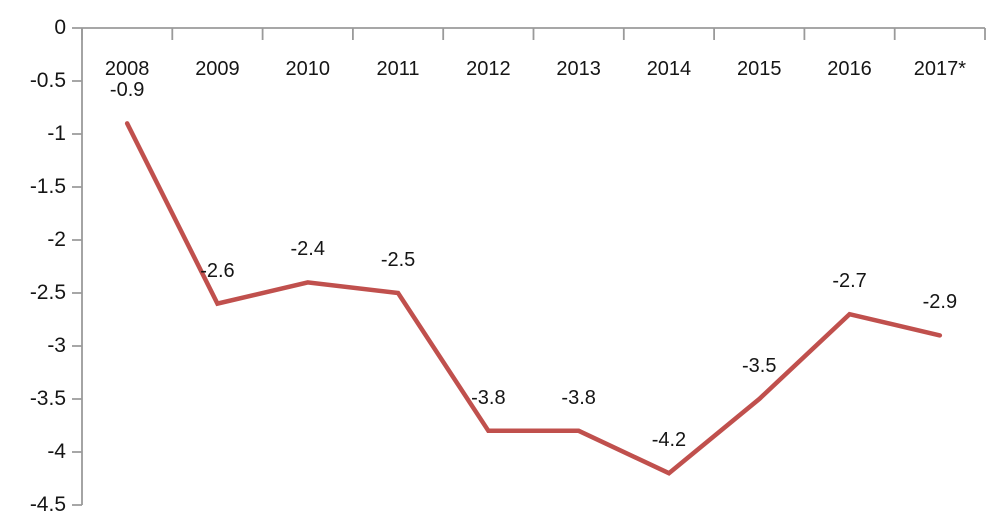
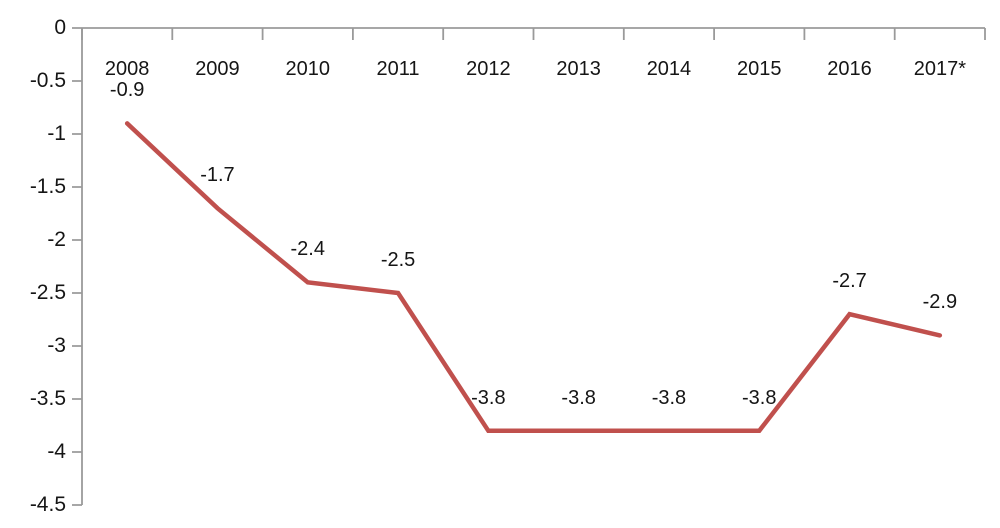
2009: -2.6 -> -1.7
2014: -4.2 -> -3.8
2015: -3.5 -> -3.8
